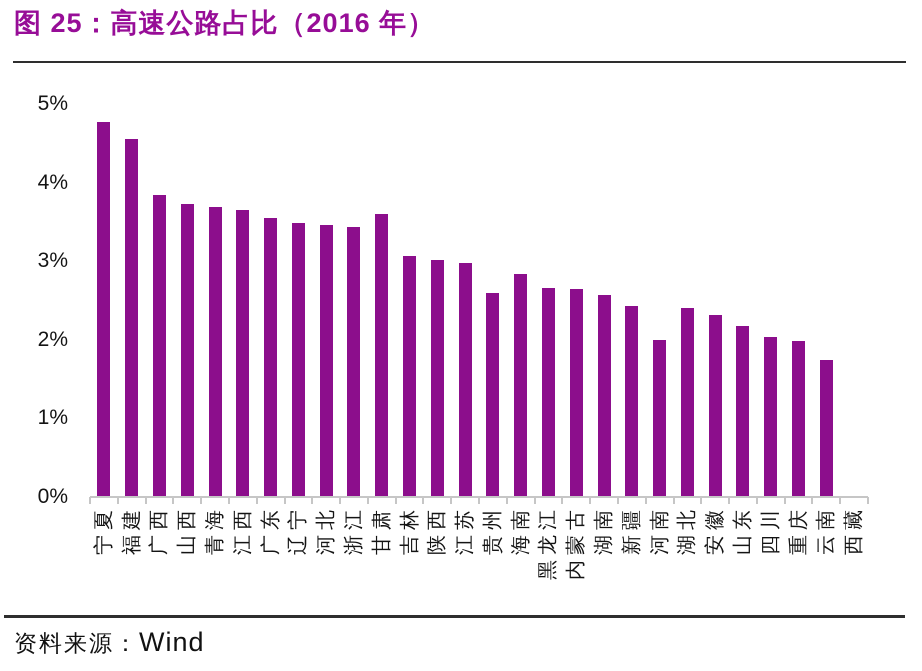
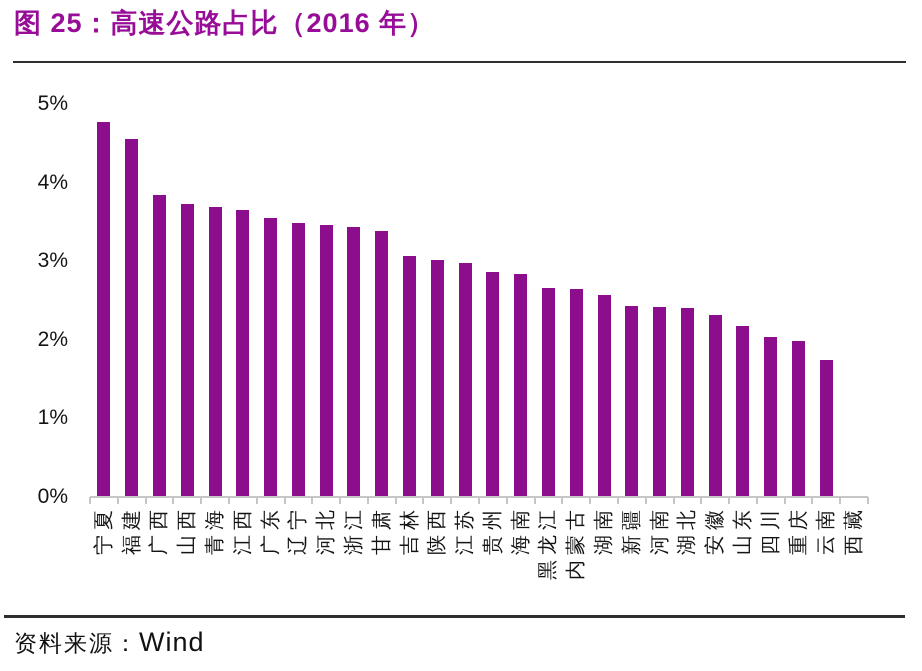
甘肃: 3.6% -> 3.4%
贵州: 2.6% -> 2.9%
河南: 2.0% -> 2.4%
